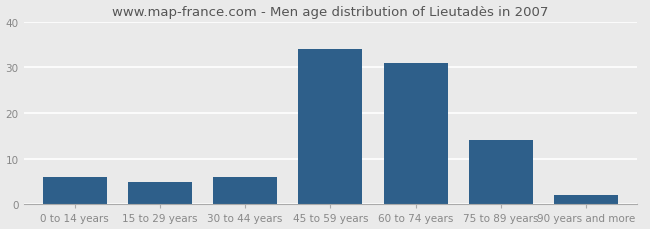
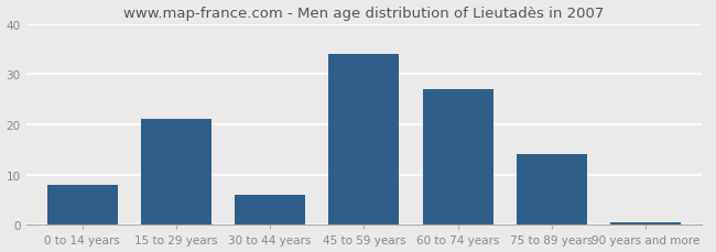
0 to 14 years: 6.0 -> 8.0
15 to 29 years: 5.0 -> 21.0
60 to 74 years: 31.0 -> 27.0
90 years and more: 2.0 -> 0.5
